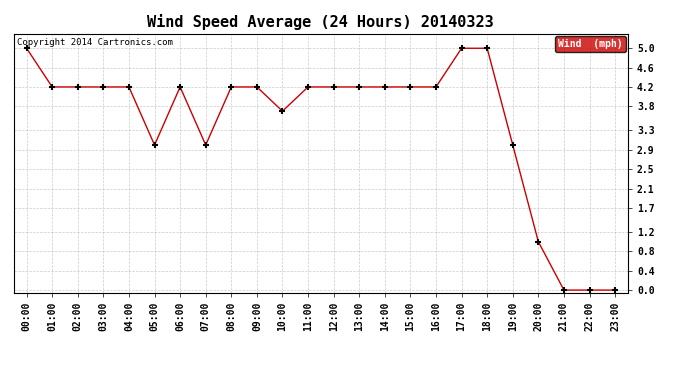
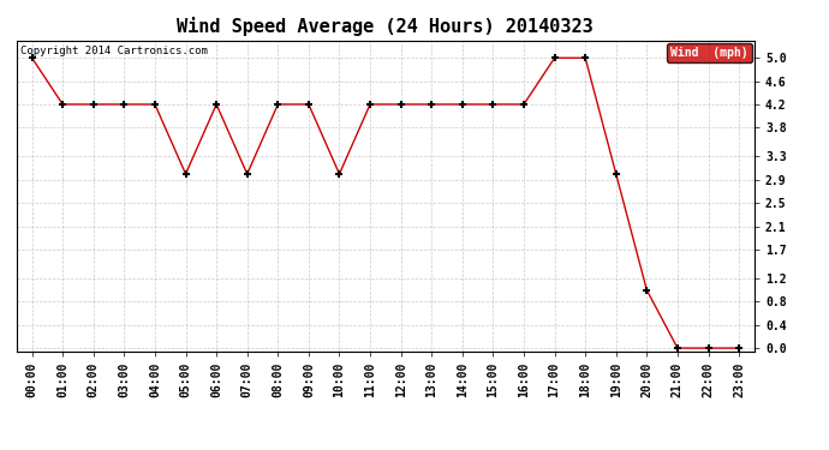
10:00: 3.7 -> 3.0
